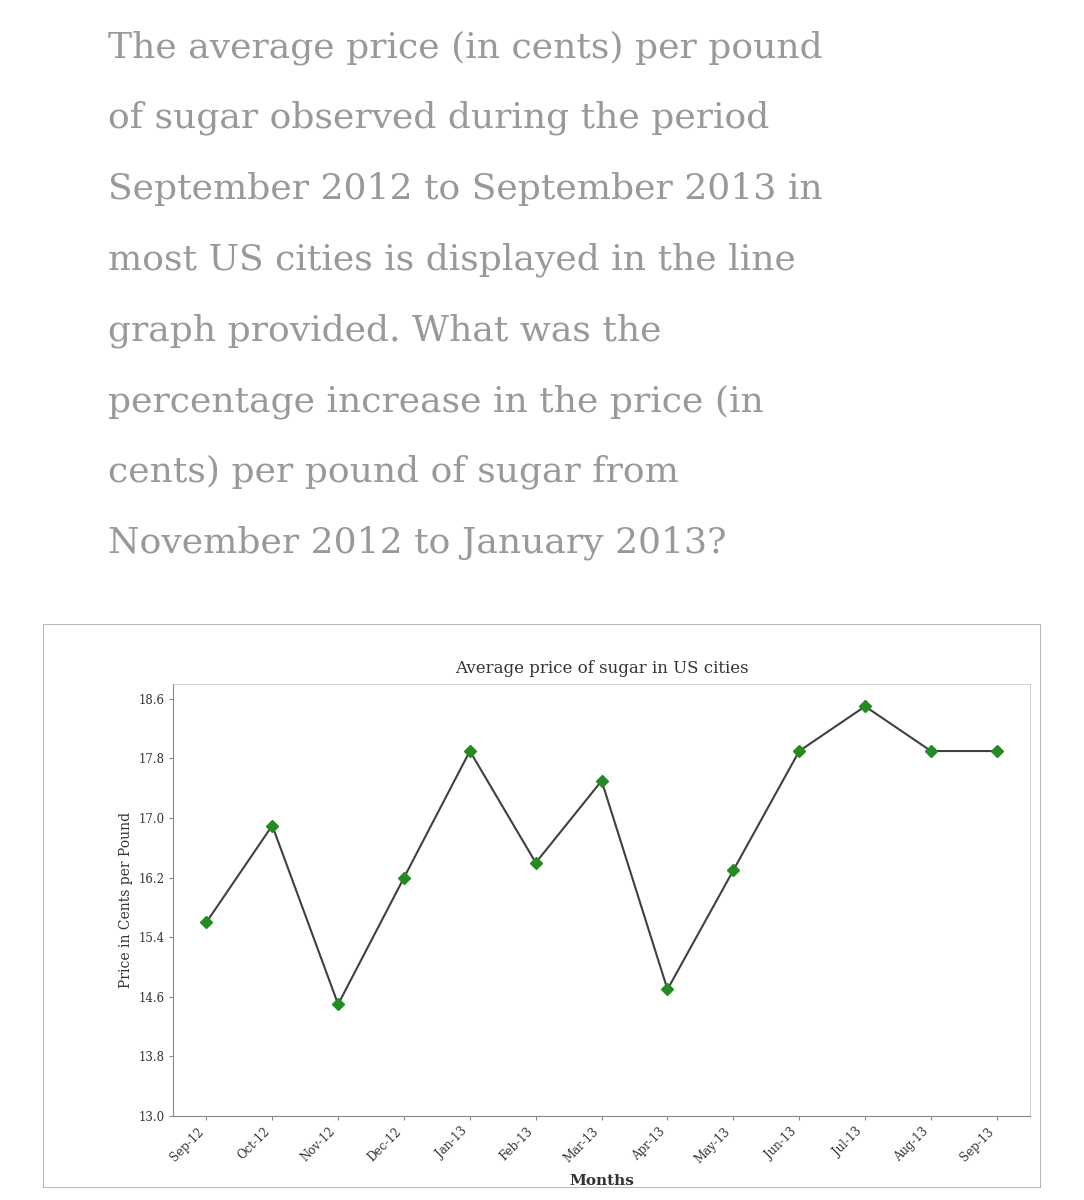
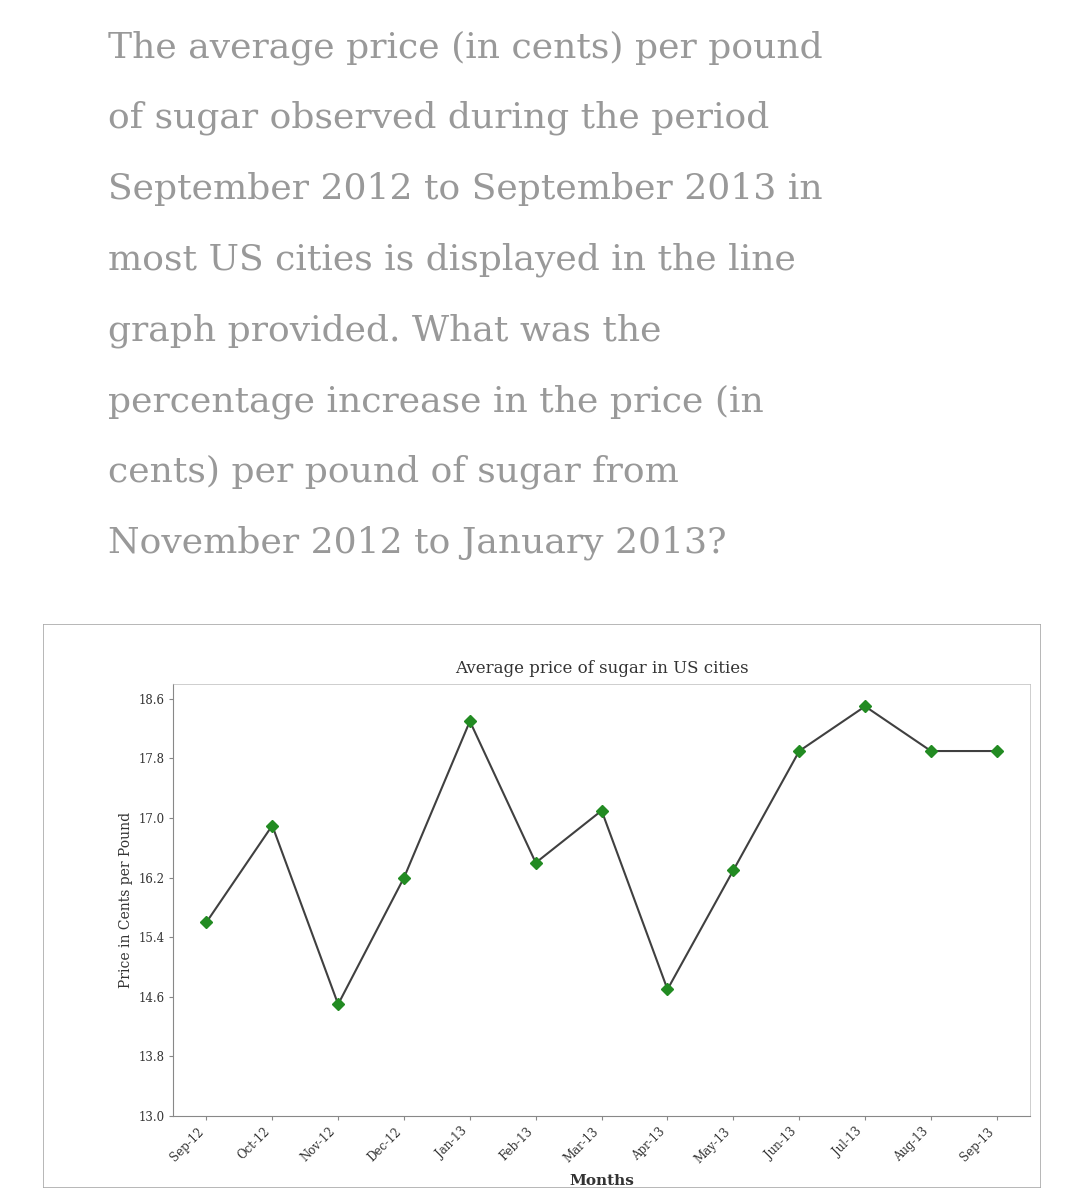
Jan-13: 17.9 -> 18.3
Mar-13: 17.5 -> 17.1
